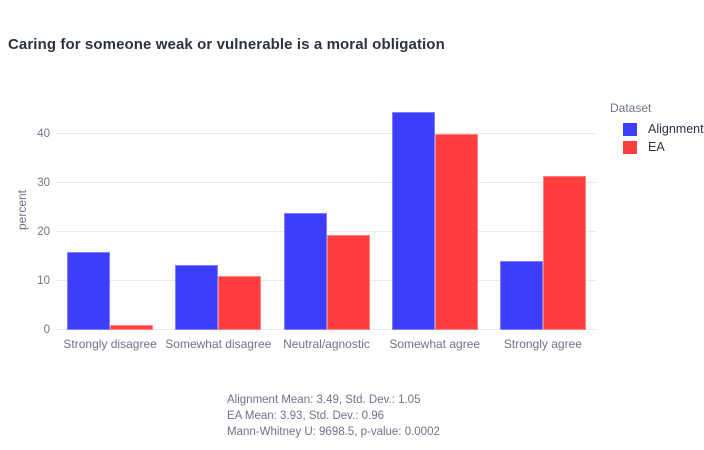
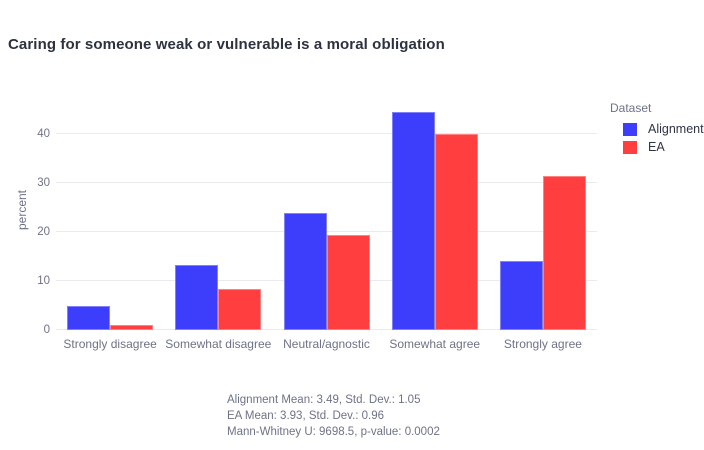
Alignment/Strongly disagree: 16 -> 5
EA/Somewhat disagree: 11 -> 8
